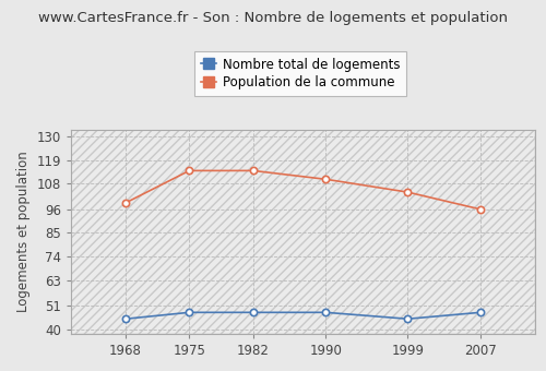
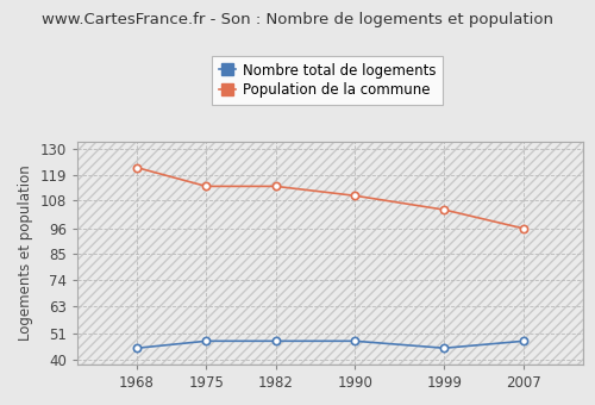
Population de la commune/1968: 99 -> 122
